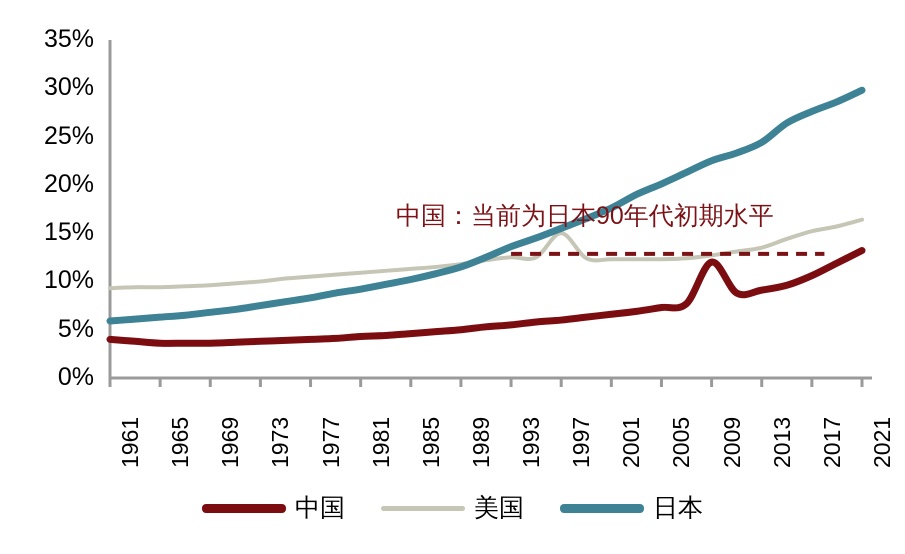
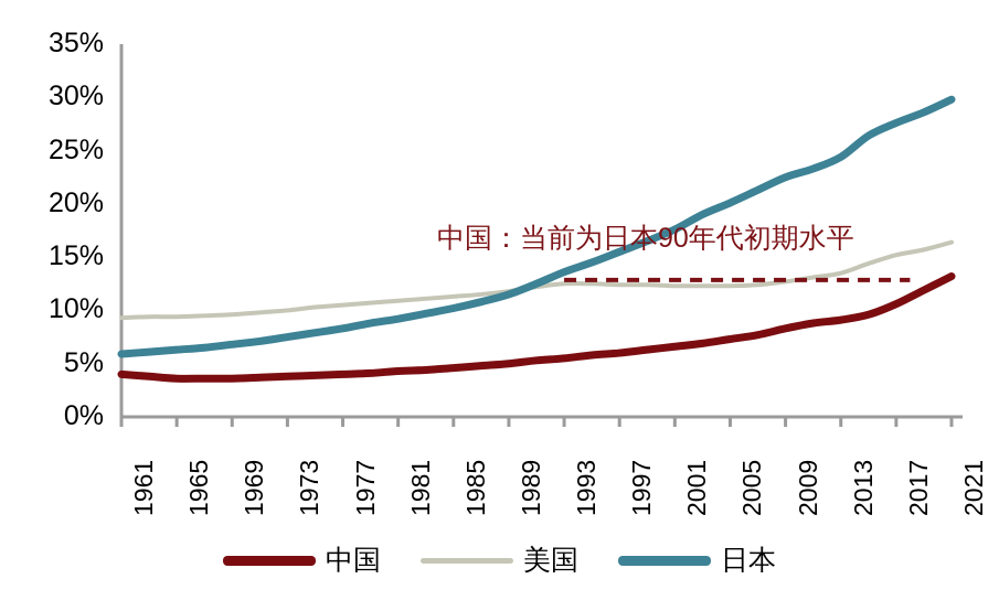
美国/1997: 15% -> 12%
中国/2009: 12% -> 8%
